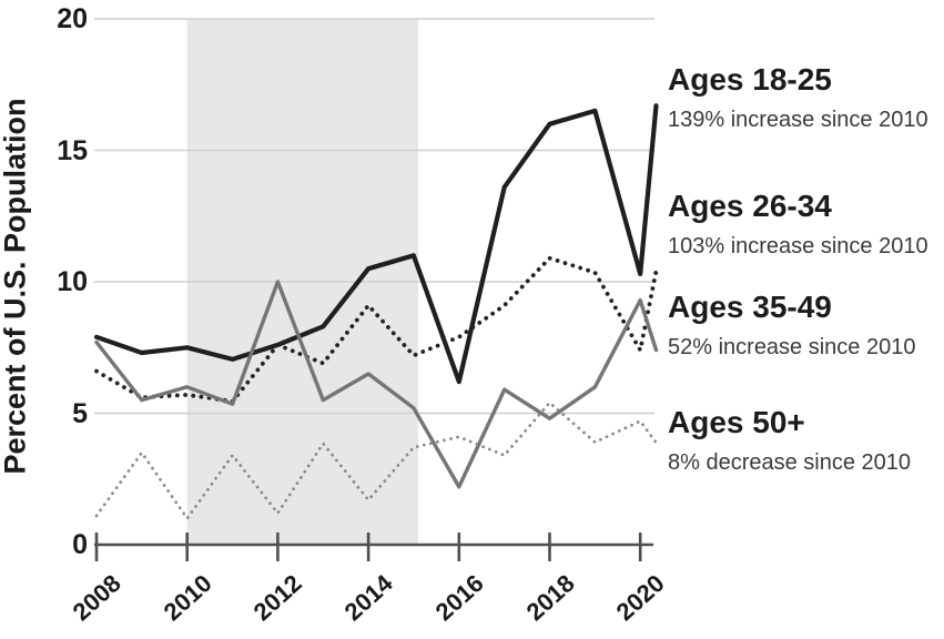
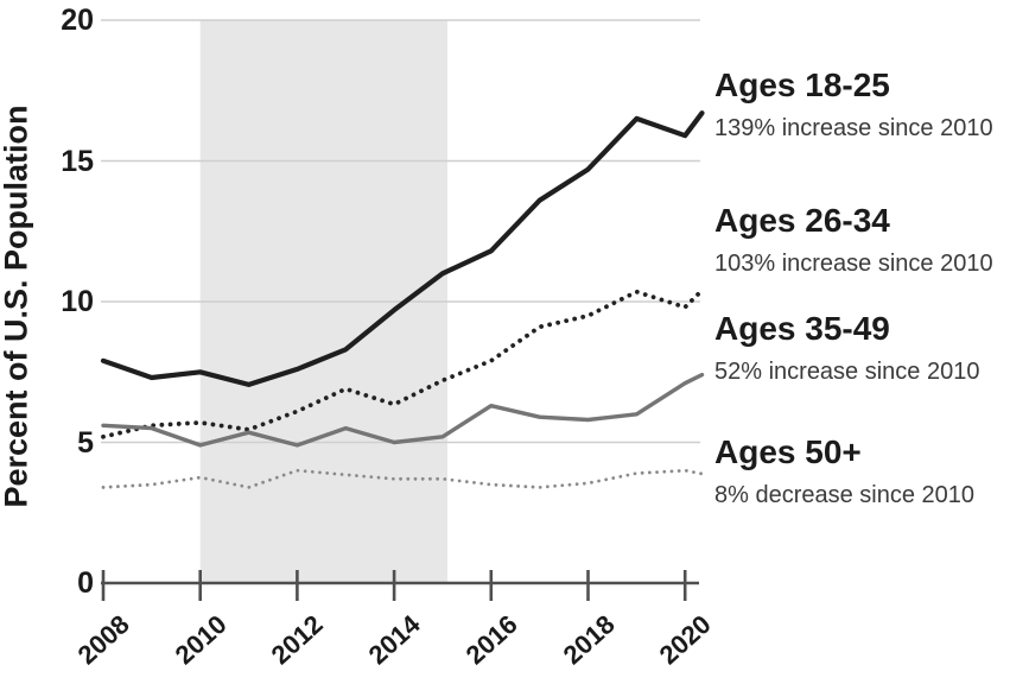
Ages 26-34/2008: 6.6 -> 5.2
Ages 35-49/2008: 7.7 -> 5.6
Ages 50+/2008: 1.1 -> 3.4
Ages 35-49/2010: 6.0 -> 4.9
Ages 50+/2010: 1.0 -> 3.8
Ages 26-34/2012: 7.6 -> 6.1
Ages 35-49/2012: 10.0 -> 4.9
Ages 50+/2012: 1.2 -> 4.0
Ages 18-25/2014: 10.5 -> 9.7
Ages 26-34/2014: 9.1 -> 6.3
Ages 35-49/2014: 6.5 -> 5.0
Ages 50+/2014: 1.7 -> 3.7
Ages 18-25/2016: 6.2 -> 11.8
Ages 35-49/2016: 2.2 -> 6.3
Ages 50+/2016: 4.1 -> 3.5
Ages 18-25/2018: 16.0 -> 14.7
Ages 26-34/2018: 10.9 -> 9.5
Ages 35-49/2018: 4.8 -> 5.8
Ages 50+/2018: 5.4 -> 3.5
Ages 18-25/2020: 10.3 -> 15.9
Ages 26-34/2020: 7.4 -> 9.8
Ages 35-49/2020: 9.3 -> 7.1
Ages 50+/2020: 4.7 -> 4.0
